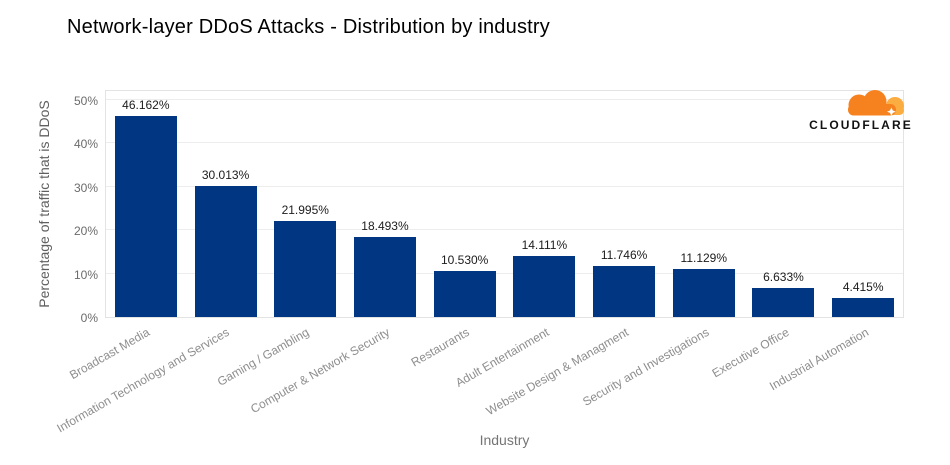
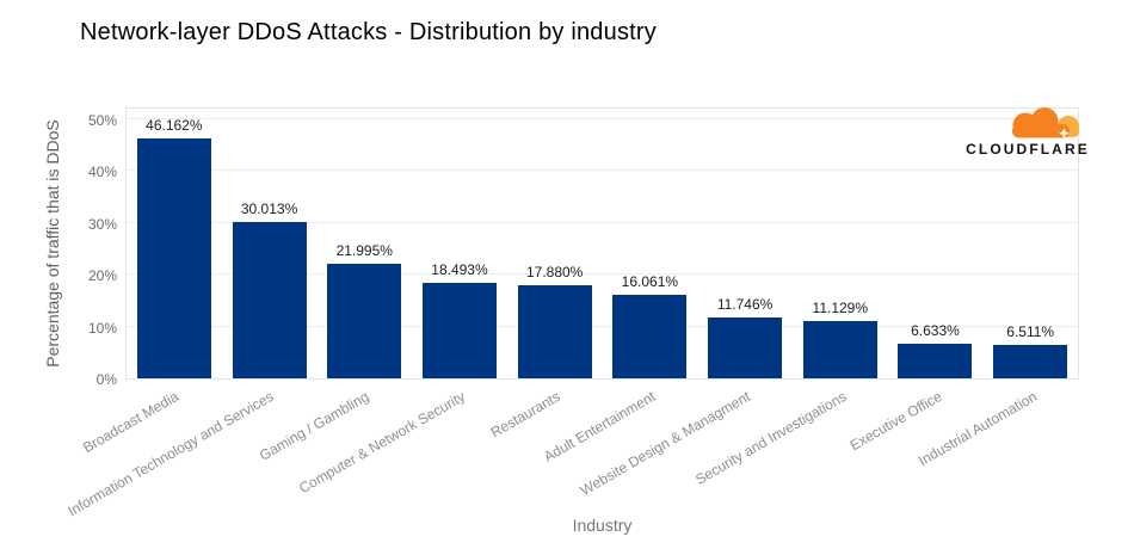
Restaurants: 10.530% -> 17.880%
Adult Entertainment: 14.111% -> 16.061%
Industrial Automation: 4.415% -> 6.511%
